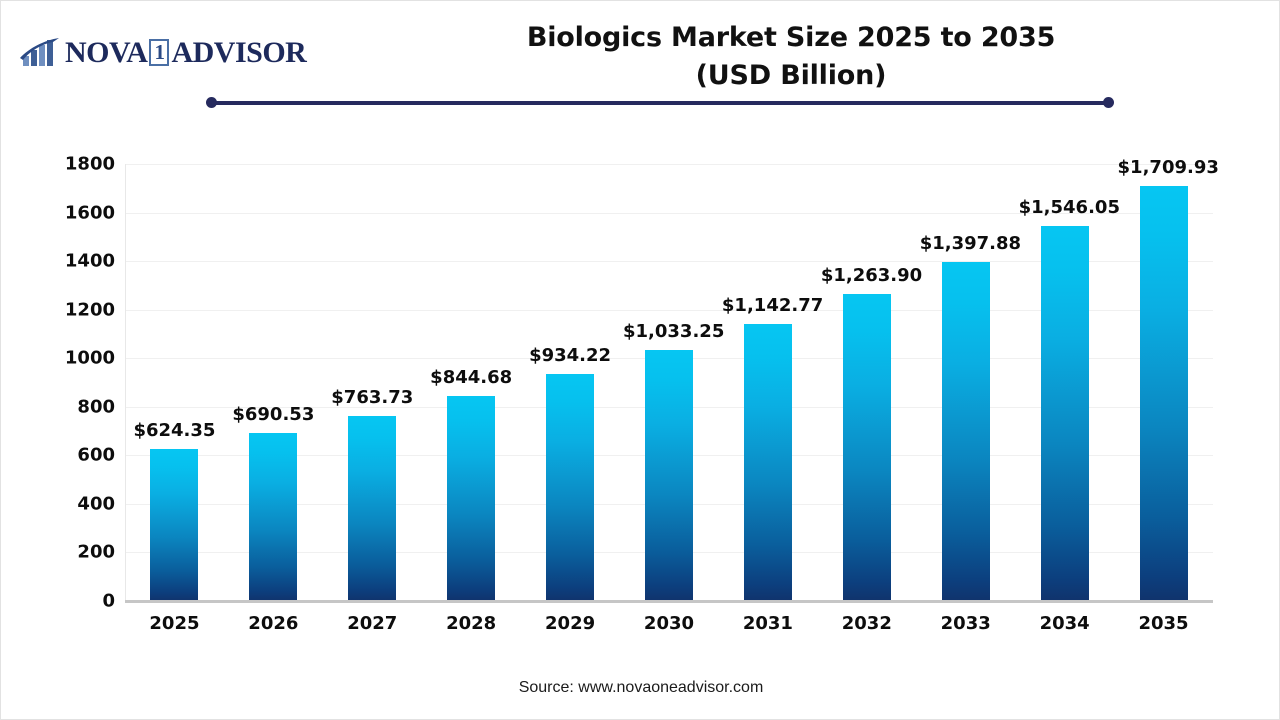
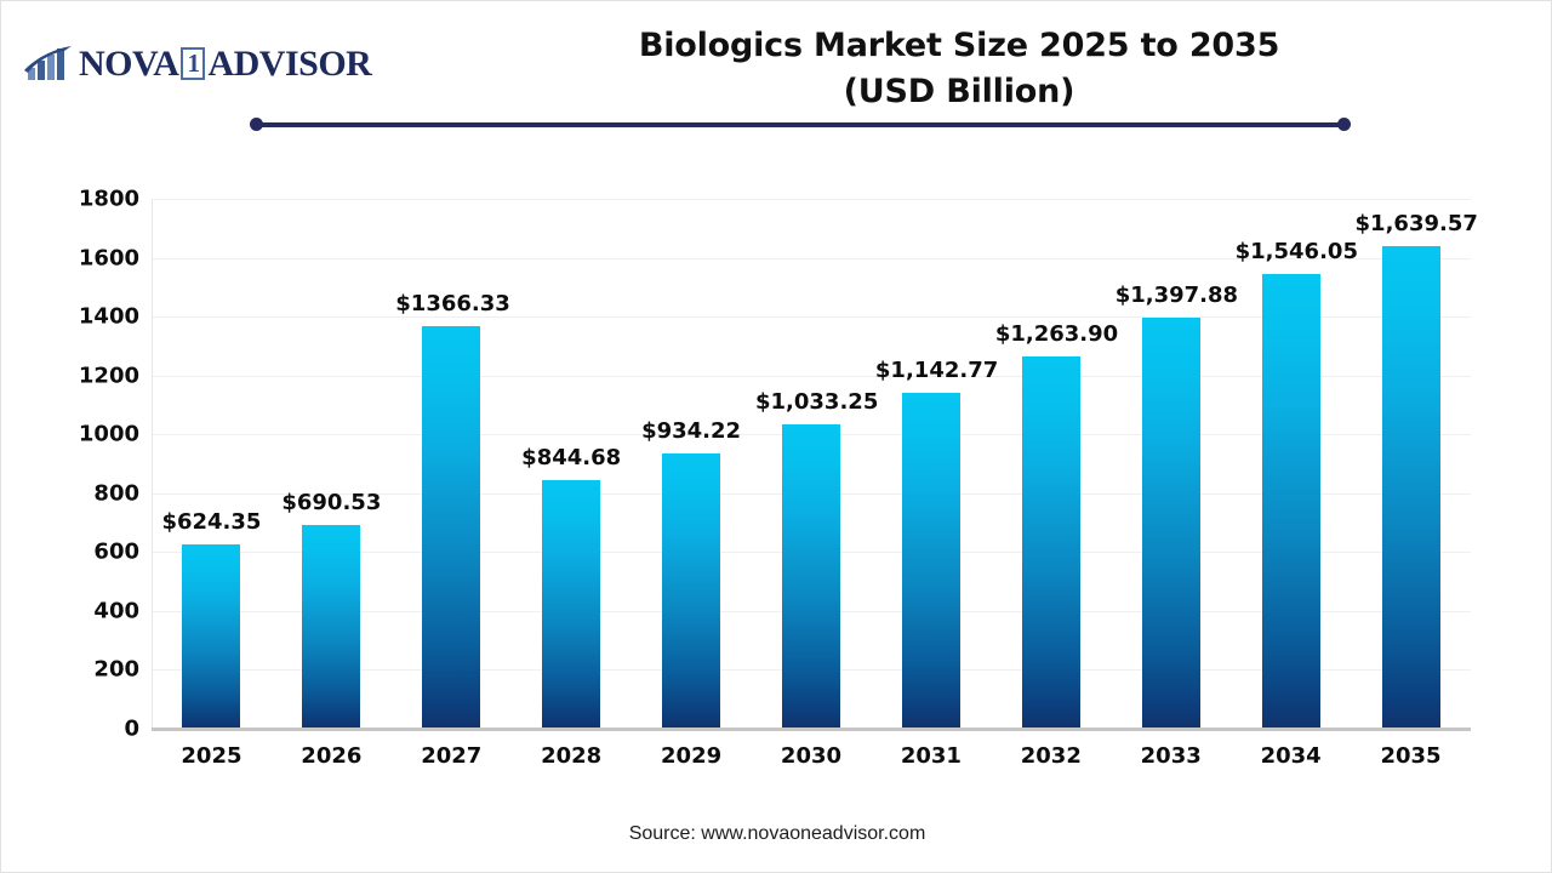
2027: $763.73 -> $1366.33
2035: $1,709.93 -> $1,639.57
